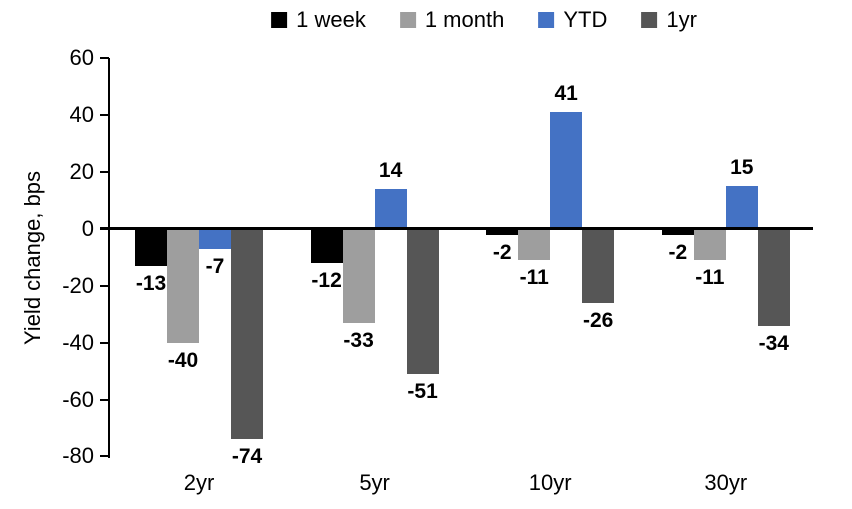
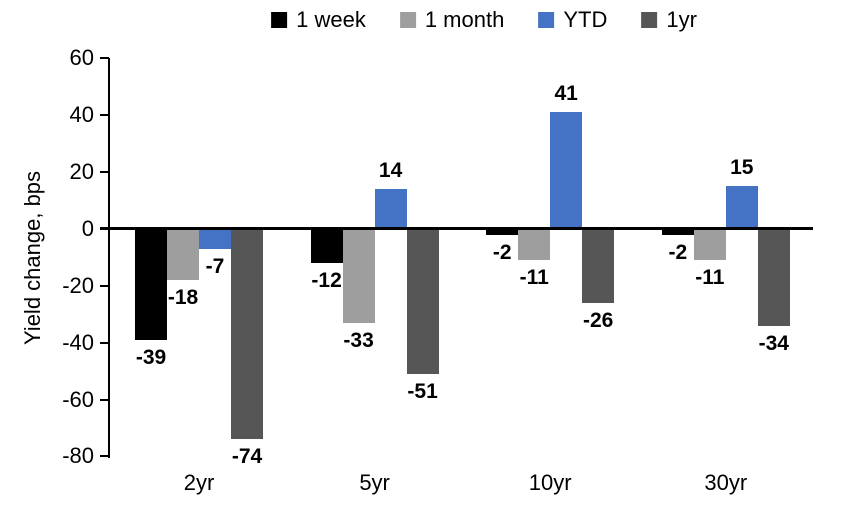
1 week/2yr: -13 -> -39
1 month/2yr: -40 -> -18
